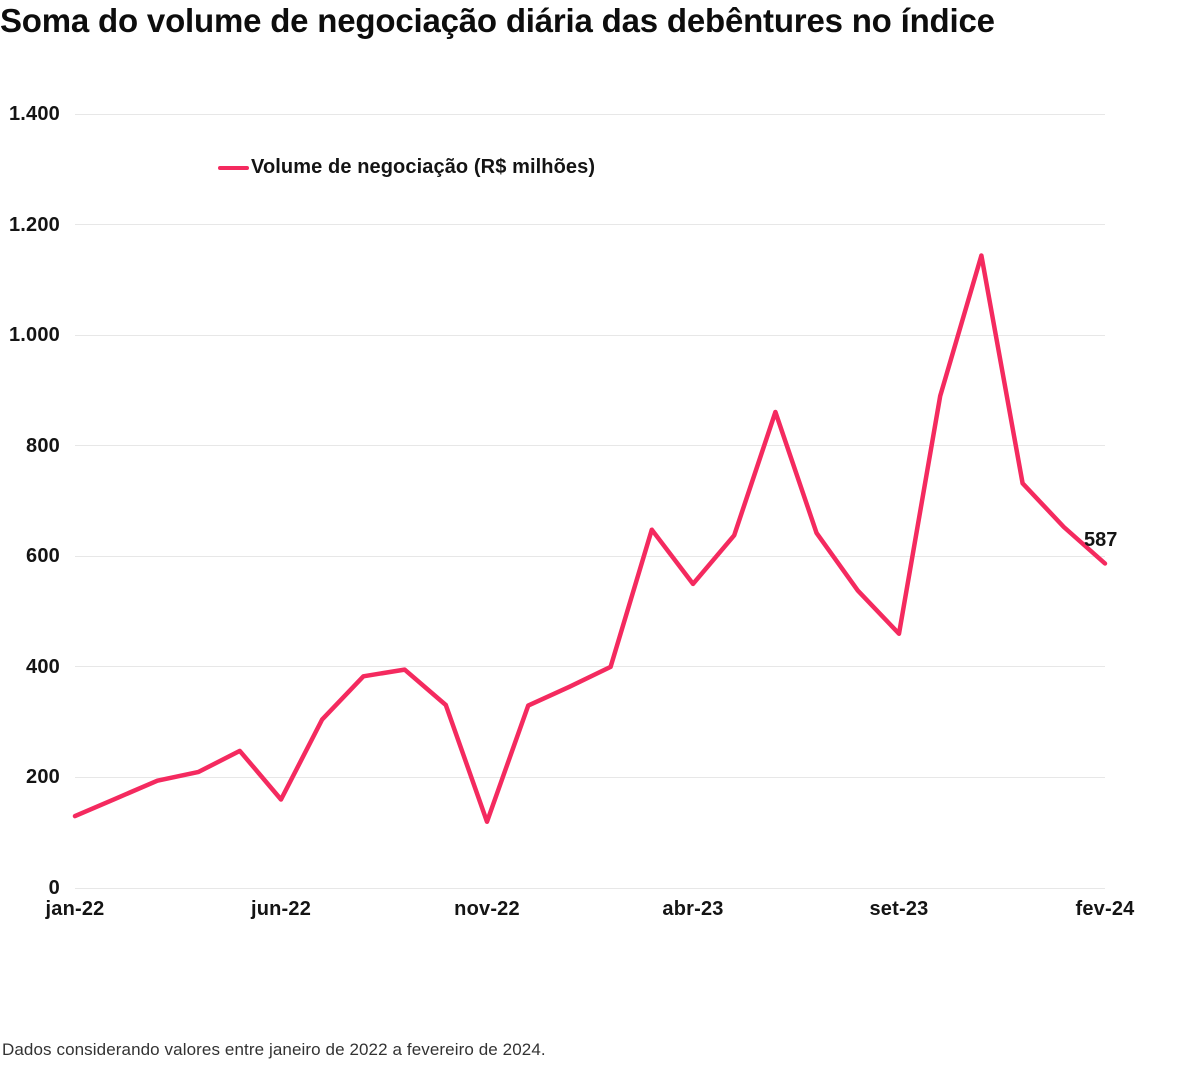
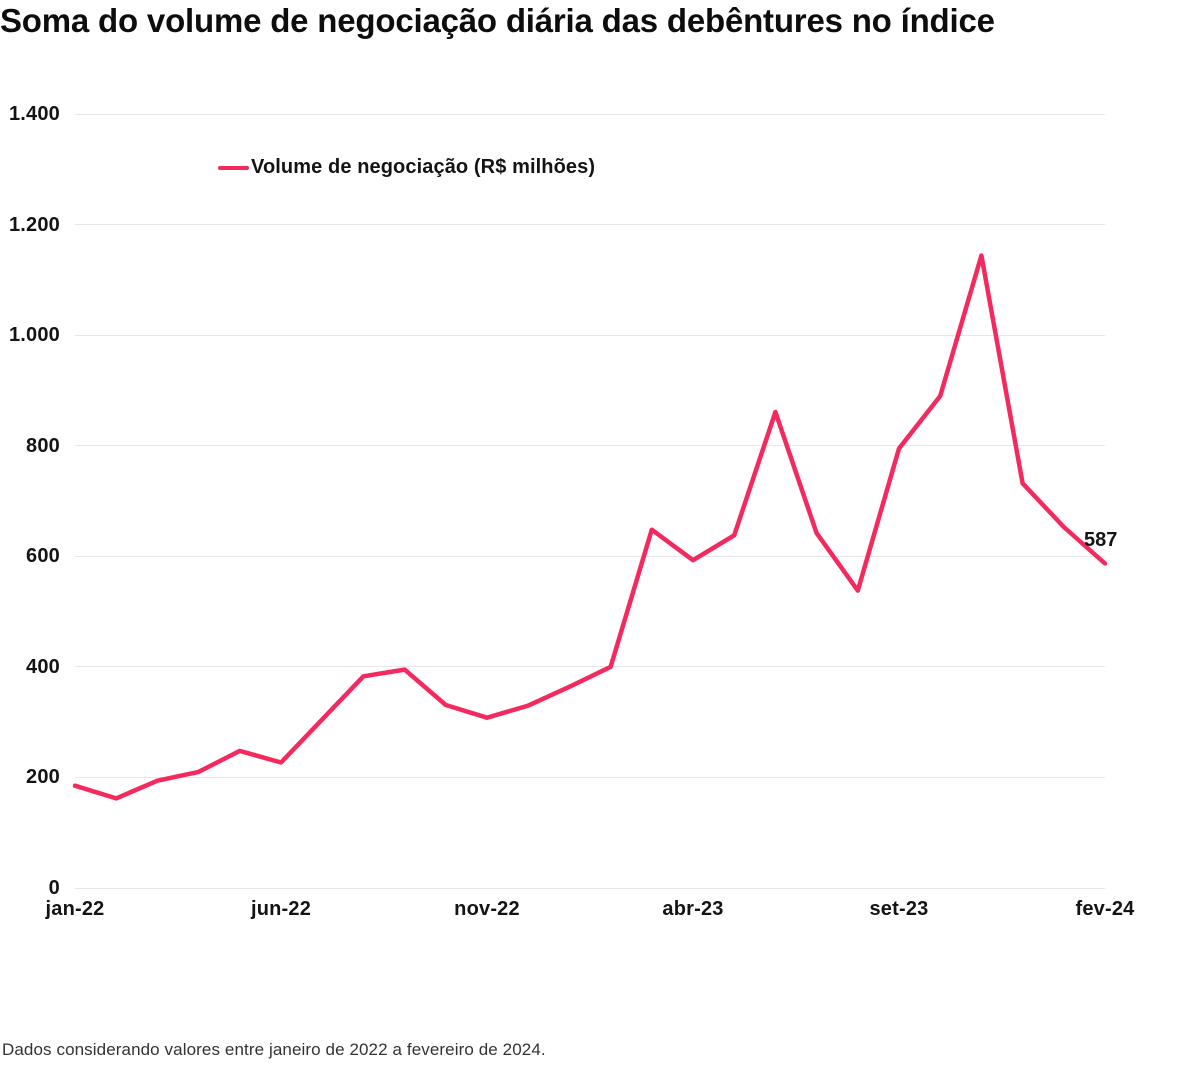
jan-22: 130 -> 180
jun-22: 160 -> 230
nov-22: 120 -> 310
abr-23: 550 -> 590
set-23: 460 -> 800
